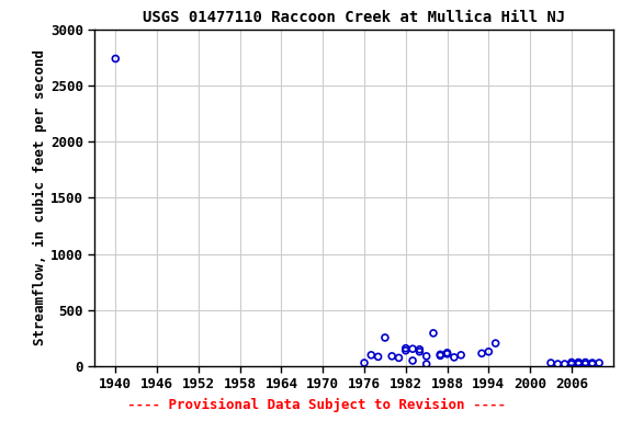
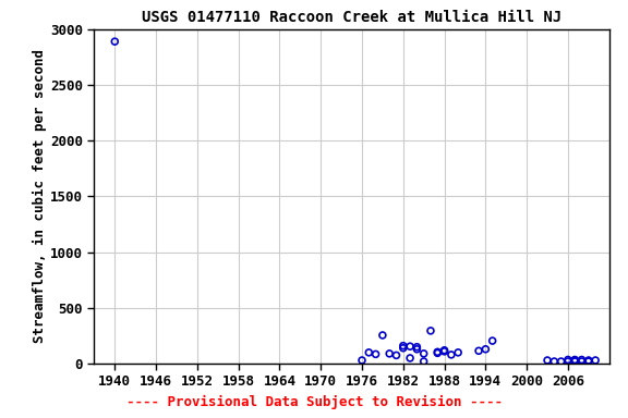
1940: 2740 -> 2890
